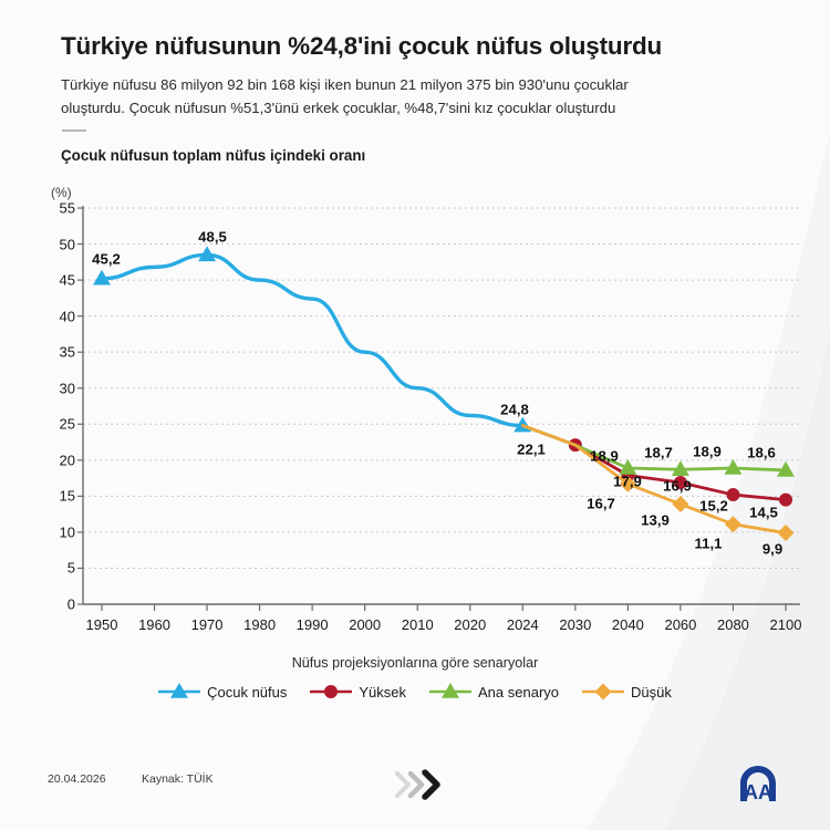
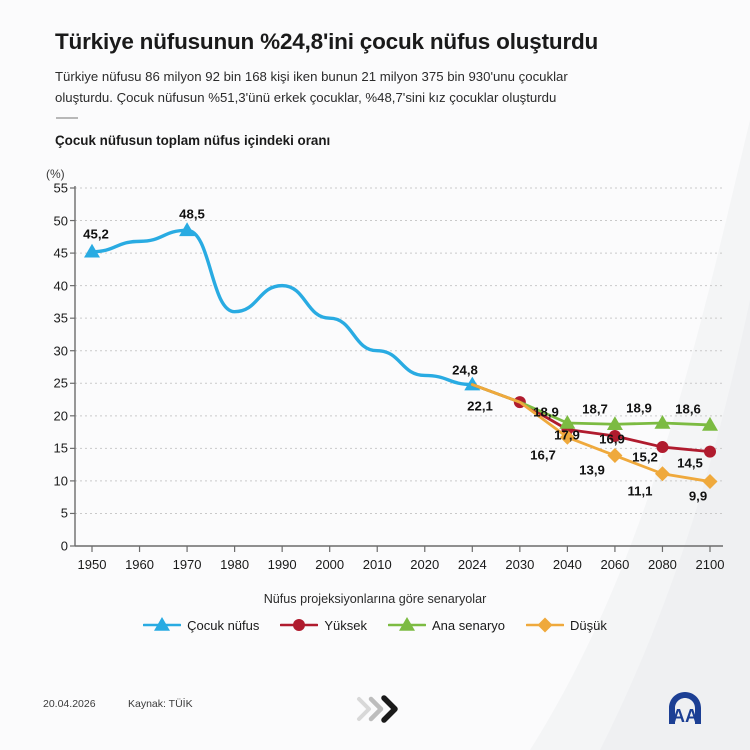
Çocuk nüfus/1980: 45 -> 36
Çocuk nüfus/1990: 42 -> 40
